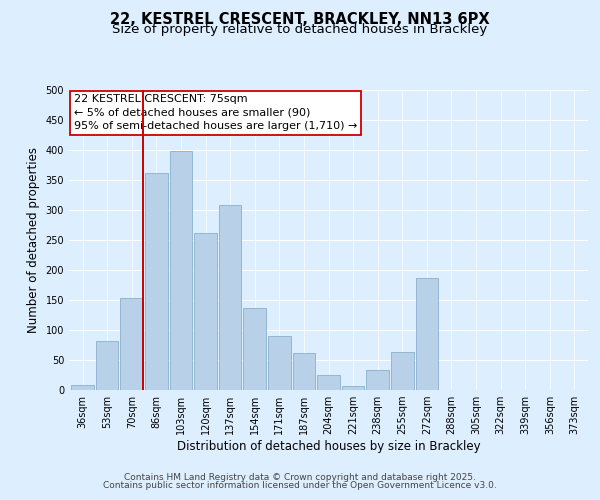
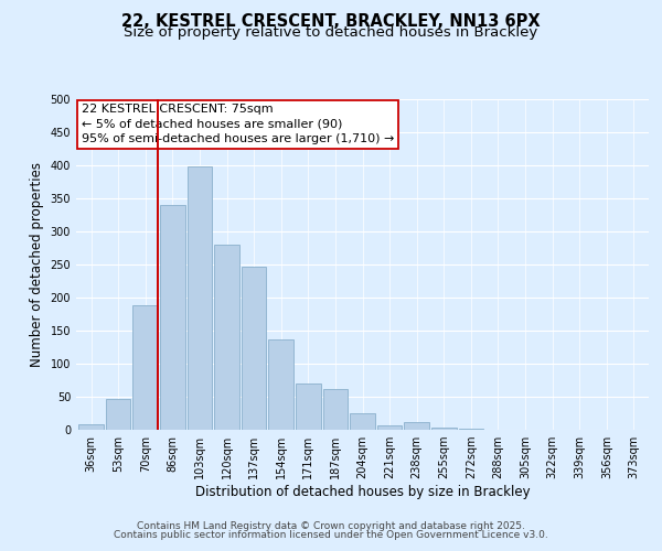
53sqm: 82 -> 46
70sqm: 154 -> 188
86sqm: 362 -> 340
120sqm: 262 -> 280
137sqm: 308 -> 246
171sqm: 90 -> 70
238sqm: 34 -> 12
255sqm: 64 -> 3
272sqm: 186 -> 1
